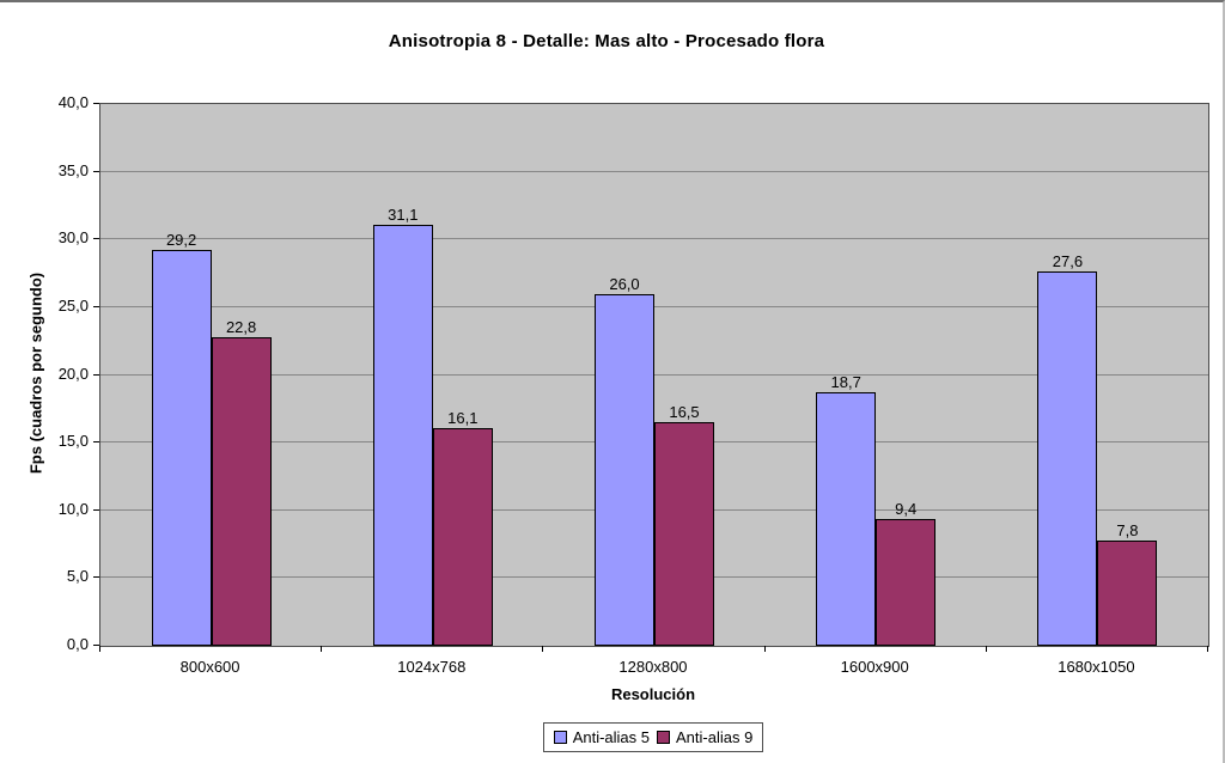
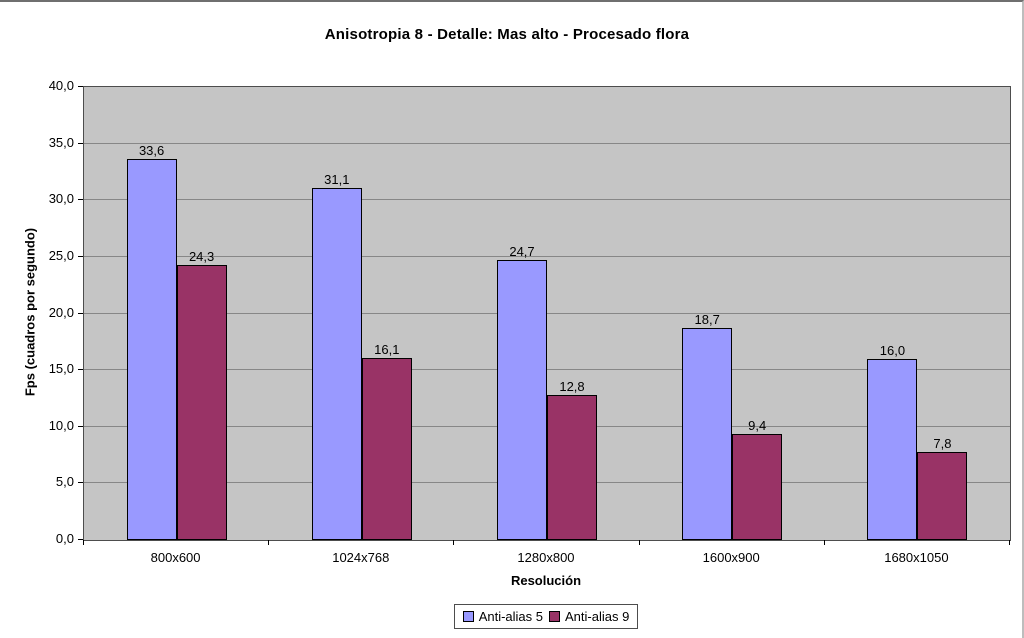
Anti-alias 5/800x600: 29,2 -> 33,6
Anti-alias 9/800x600: 22,8 -> 24,3
Anti-alias 5/1280x800: 26,0 -> 24,7
Anti-alias 9/1280x800: 16,5 -> 12,8
Anti-alias 5/1680x1050: 27,6 -> 16,0
